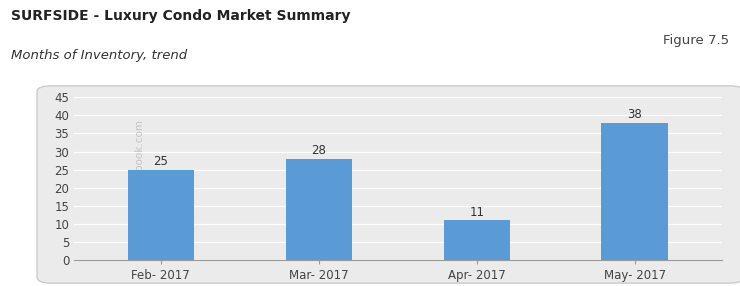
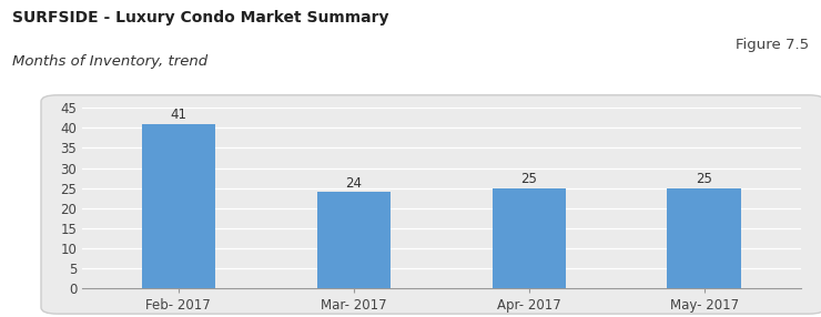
Feb- 2017: 25 -> 41
Mar- 2017: 28 -> 24
Apr- 2017: 11 -> 25
May- 2017: 38 -> 25
